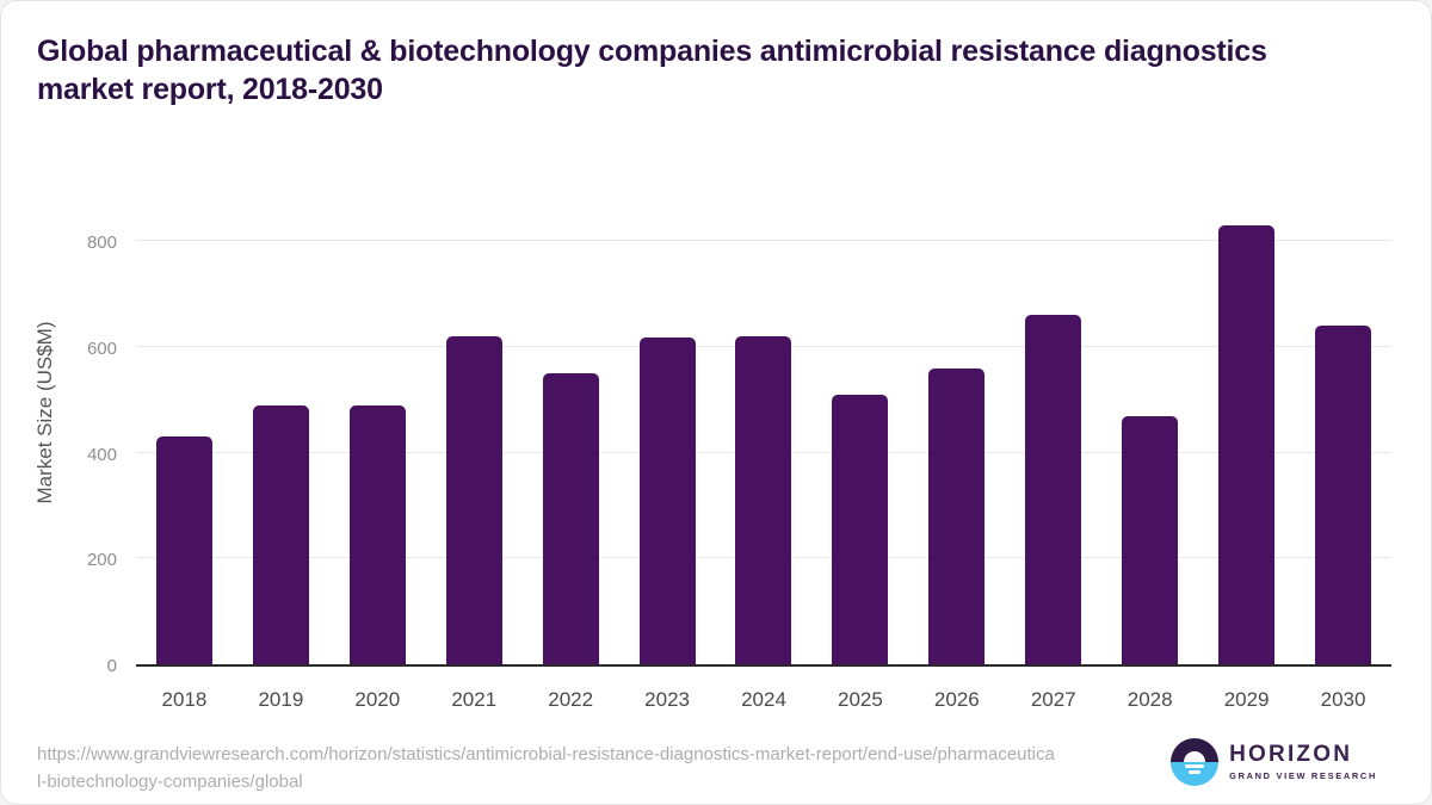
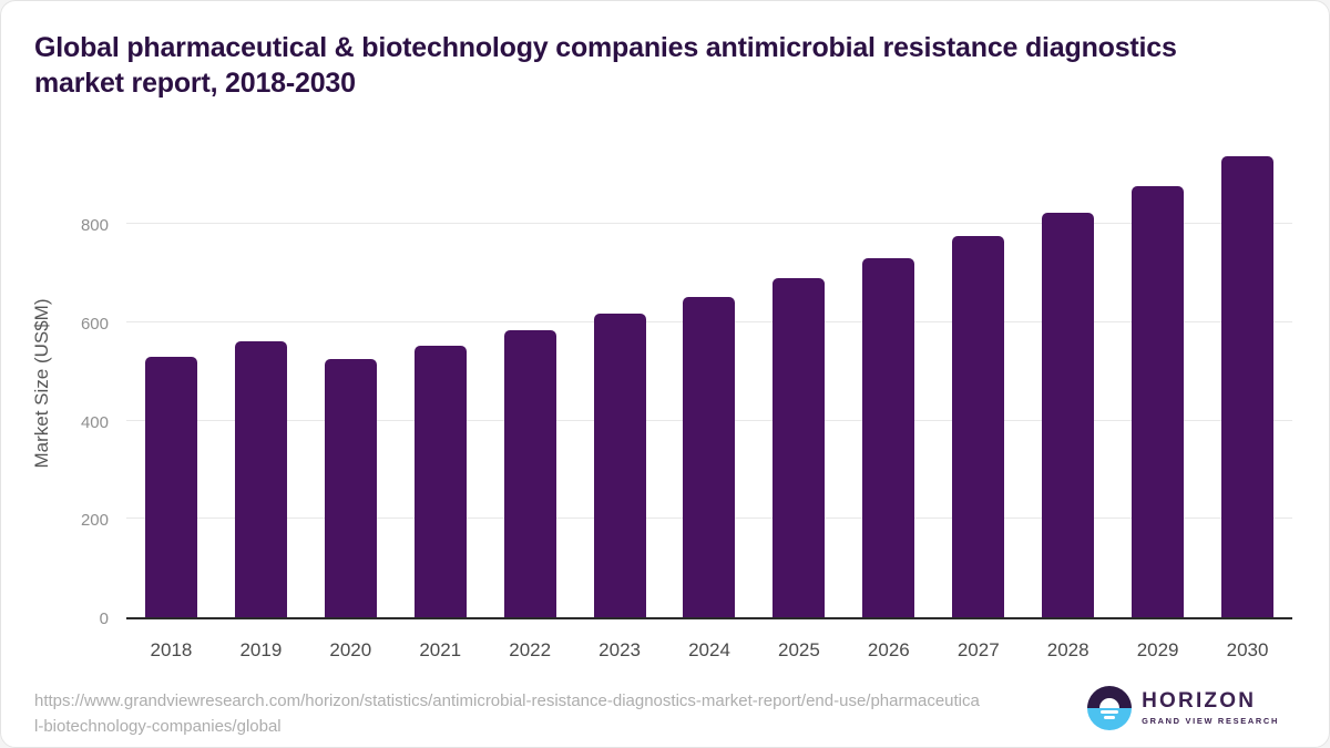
2018: 430 -> 530
2019: 490 -> 560
2020: 490 -> 530
2021: 620 -> 550
2022: 550 -> 580
2024: 620 -> 650
2025: 510 -> 690
2026: 560 -> 730
2027: 660 -> 780
2028: 470 -> 820
2029: 830 -> 880
2030: 640 -> 940
